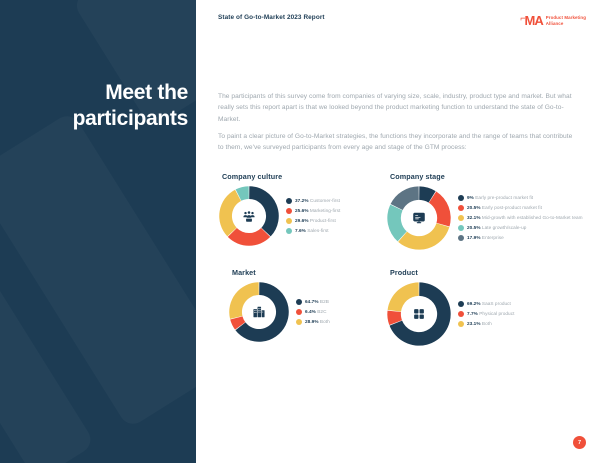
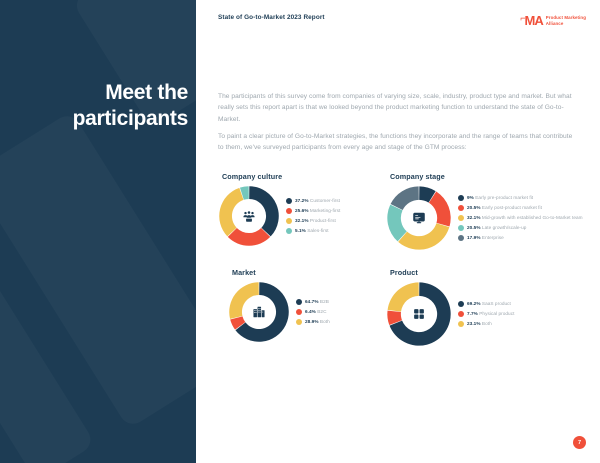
Company culture/Product-first: 29.6% -> 32.1%
Company culture/Sales-first: 7.6% -> 5.1%
